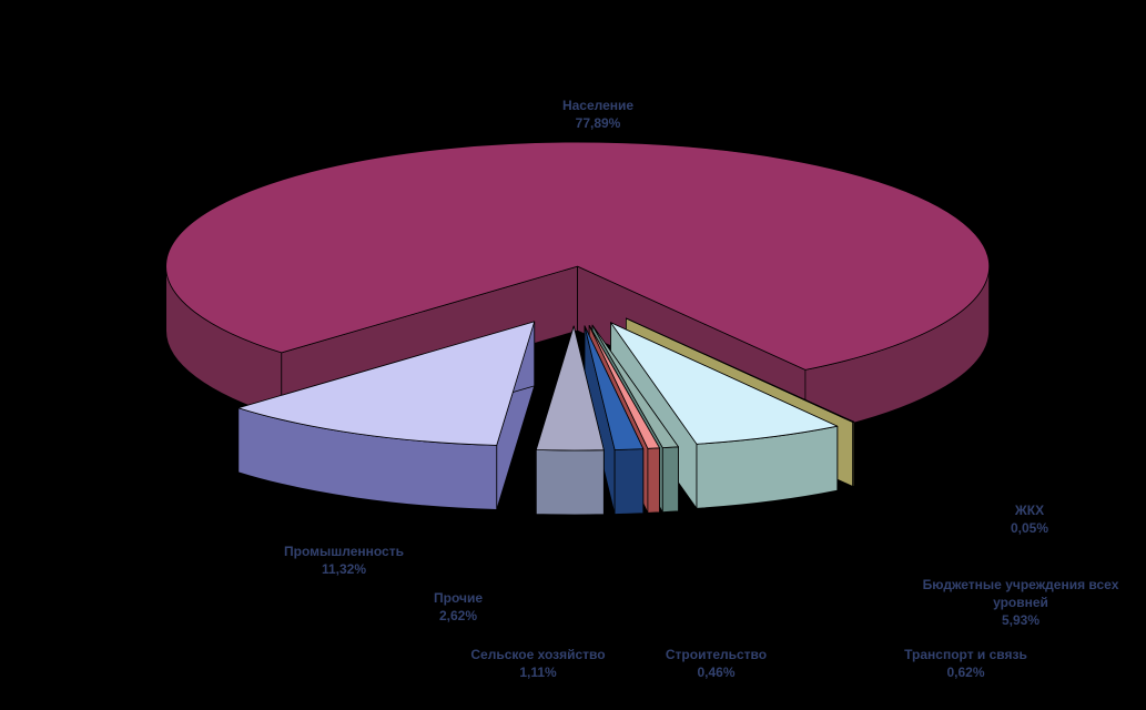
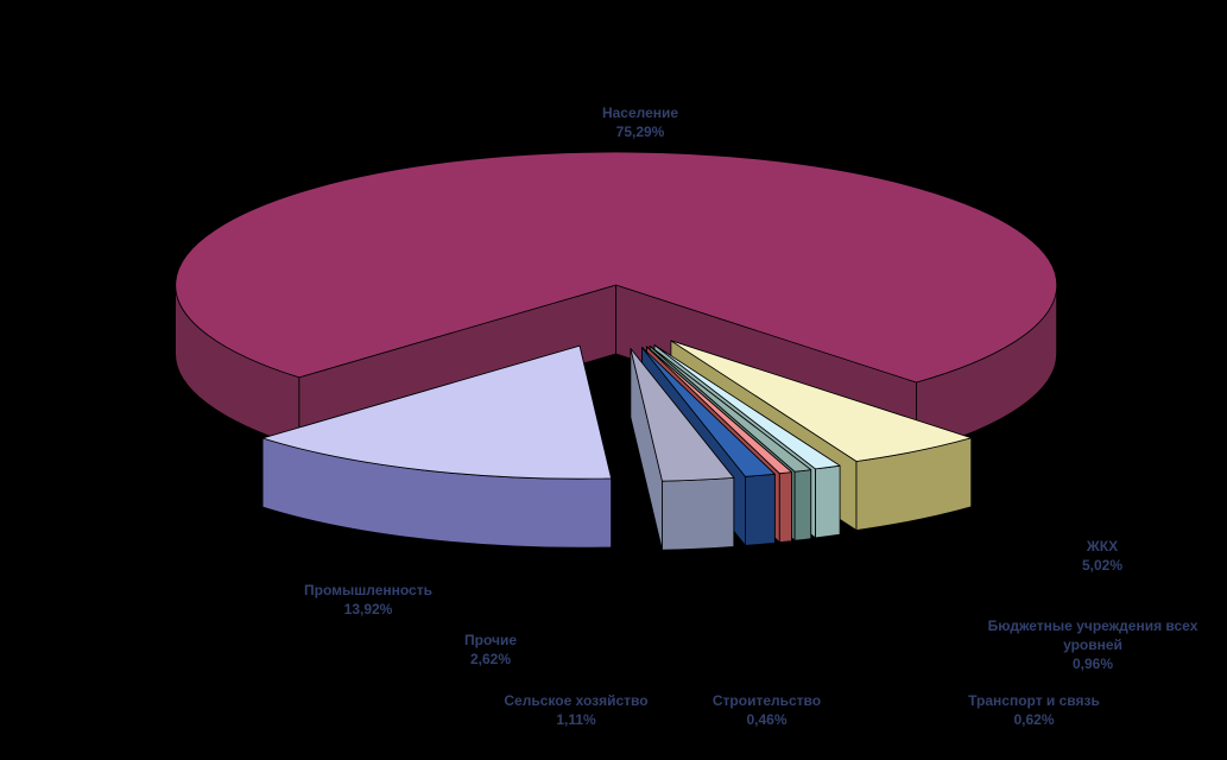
Население: 77,89% -> 75,29%
Промышленность: 11,32% -> 13,92%
Бюджетные учреждения всех уровней: 5,93% -> 0,96%
ЖКХ: 0,05% -> 5,02%
